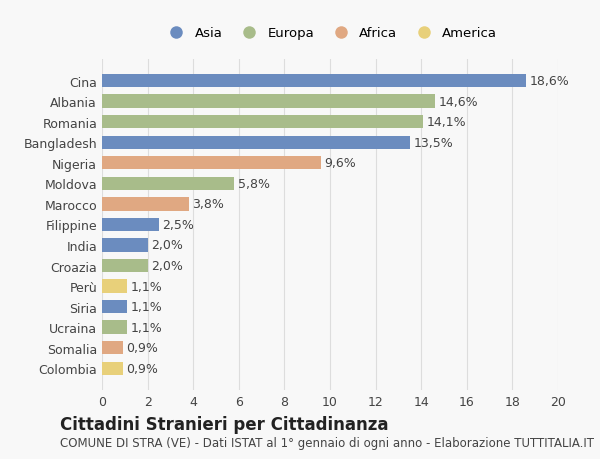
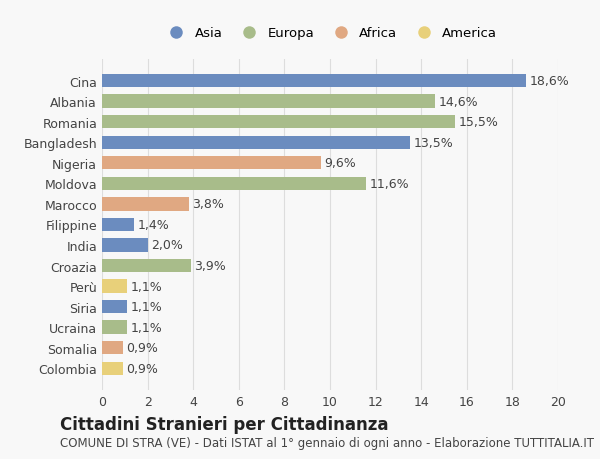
Romania: 14,1% -> 15,5%
Moldova: 5,8% -> 11,6%
Filippine: 2,5% -> 1,4%
Croazia: 2,0% -> 3,9%
